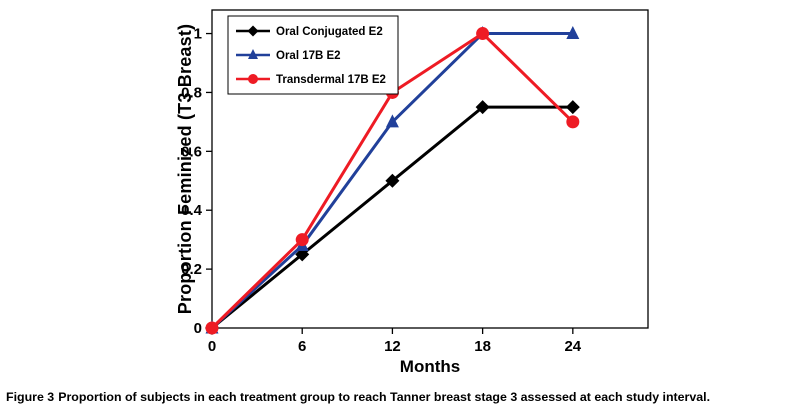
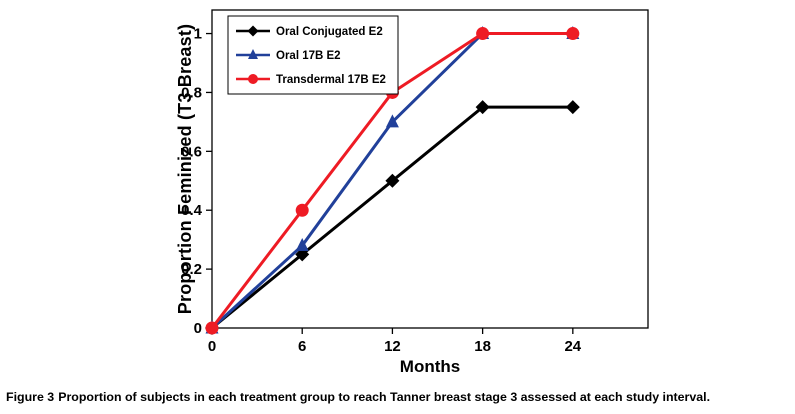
Transdermal 17B E2/6: 0.3 -> 0.4
Transdermal 17B E2/24: 0.7 -> 1.0
